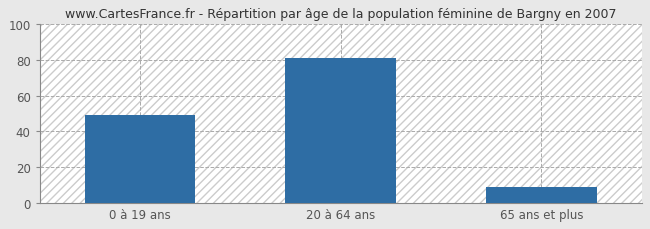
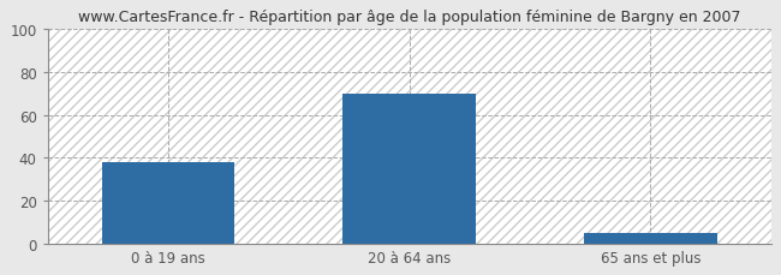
0 à 19 ans: 49 -> 38
20 à 64 ans: 81 -> 70
65 ans et plus: 9 -> 5
